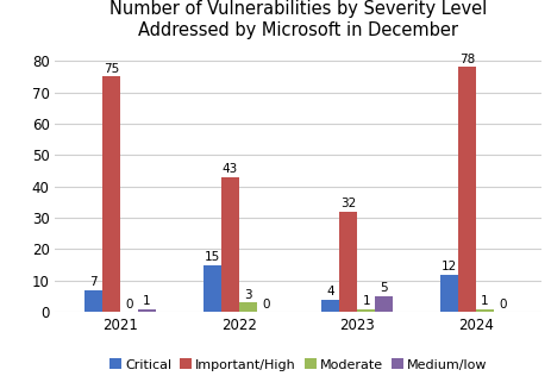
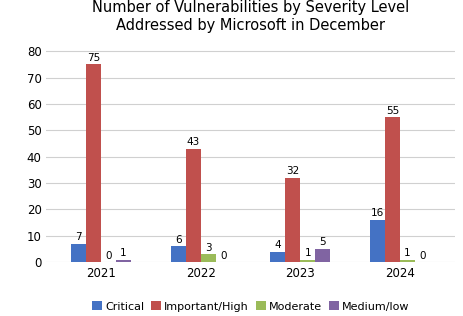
Critical/2022: 15 -> 6
Critical/2024: 12 -> 16
Important/High/2024: 78 -> 55
